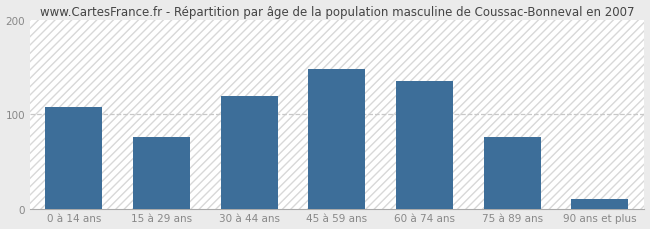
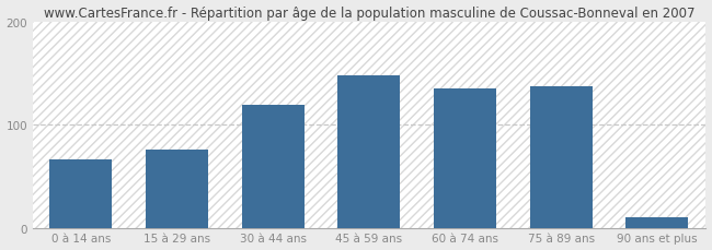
0 à 14 ans: 108 -> 66
75 à 89 ans: 76 -> 138
